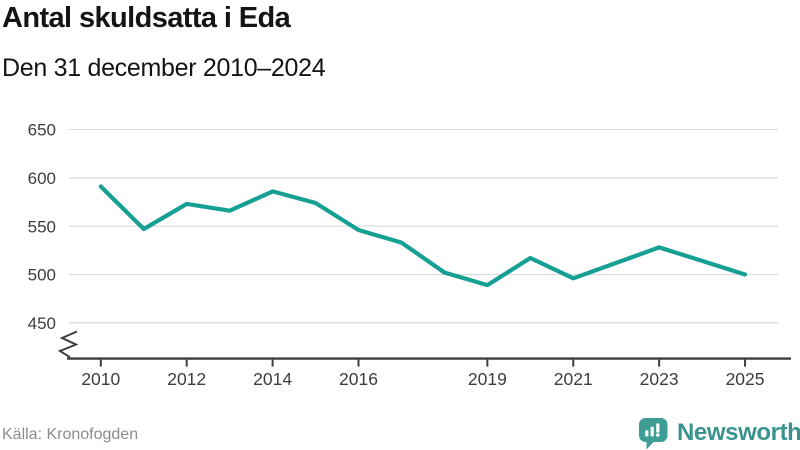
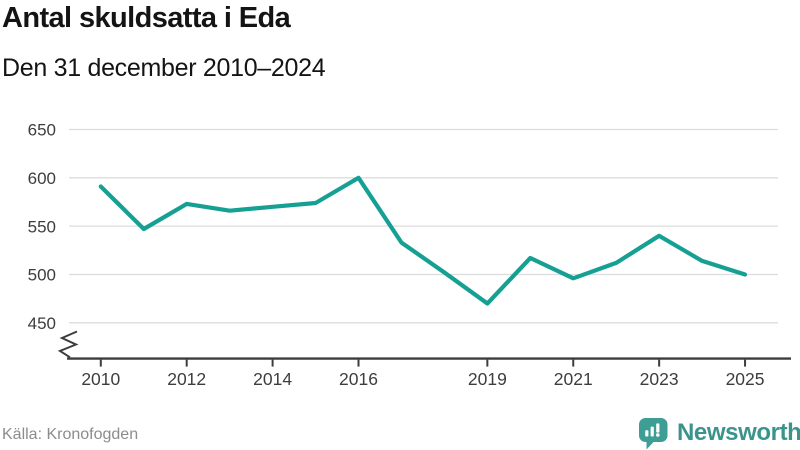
2014: 590 -> 570
2016: 550 -> 600
2019: 490 -> 470
2023: 530 -> 540
